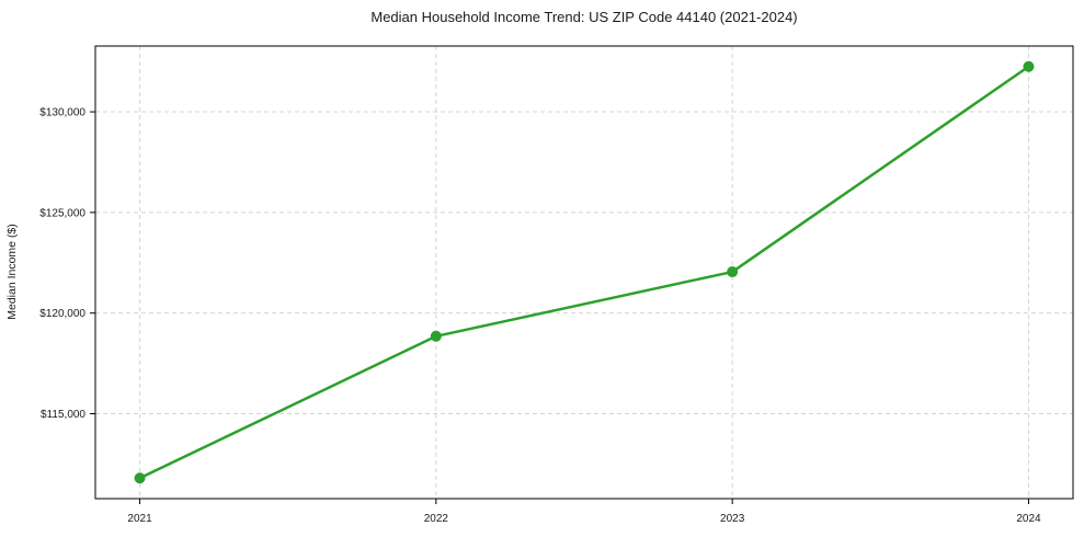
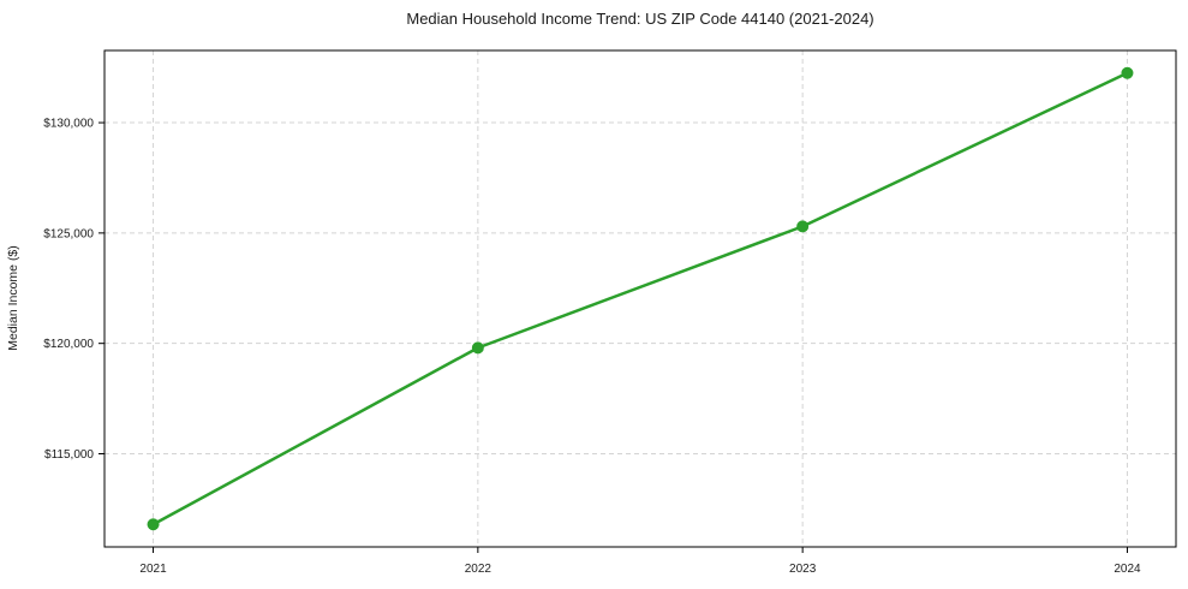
2022: $118800 -> $119800
2023: $122000 -> $125300
